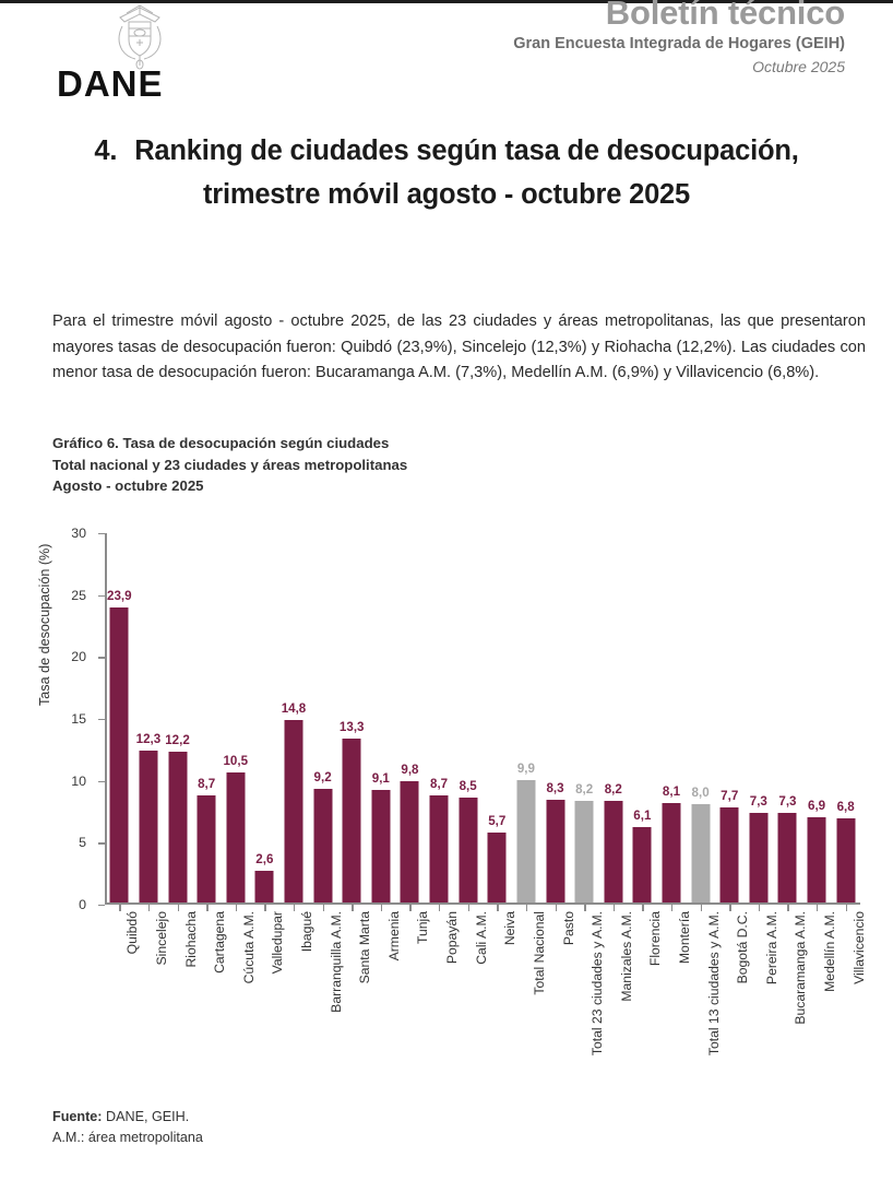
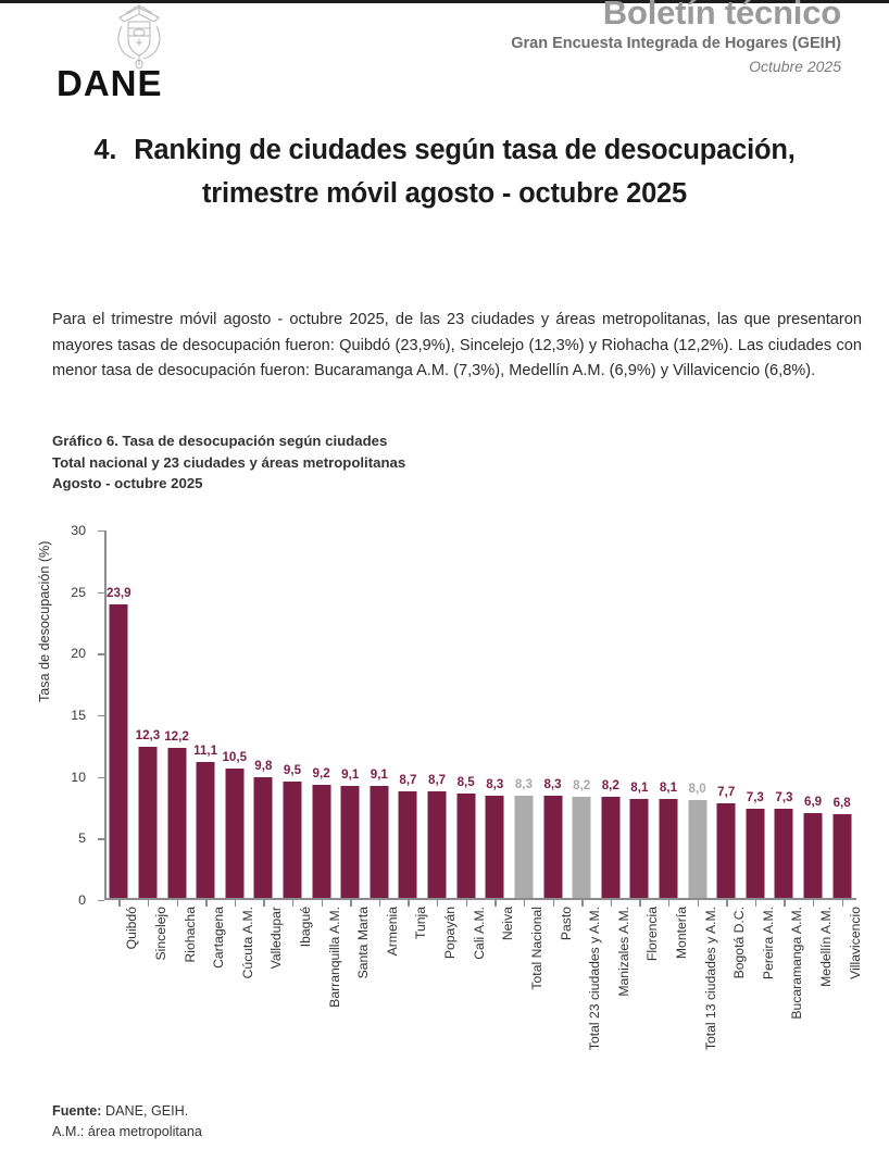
Cartagena: 8,7 -> 11,1
Valledupar: 2,6 -> 9,8
Ibagué: 14,8 -> 9,5
Santa Marta: 13,3 -> 9,1
Tunja: 9,8 -> 8,7
Neiva: 5,7 -> 8,3
Total Nacional: 9,9 -> 8,3
Florencia: 6,1 -> 8,1
